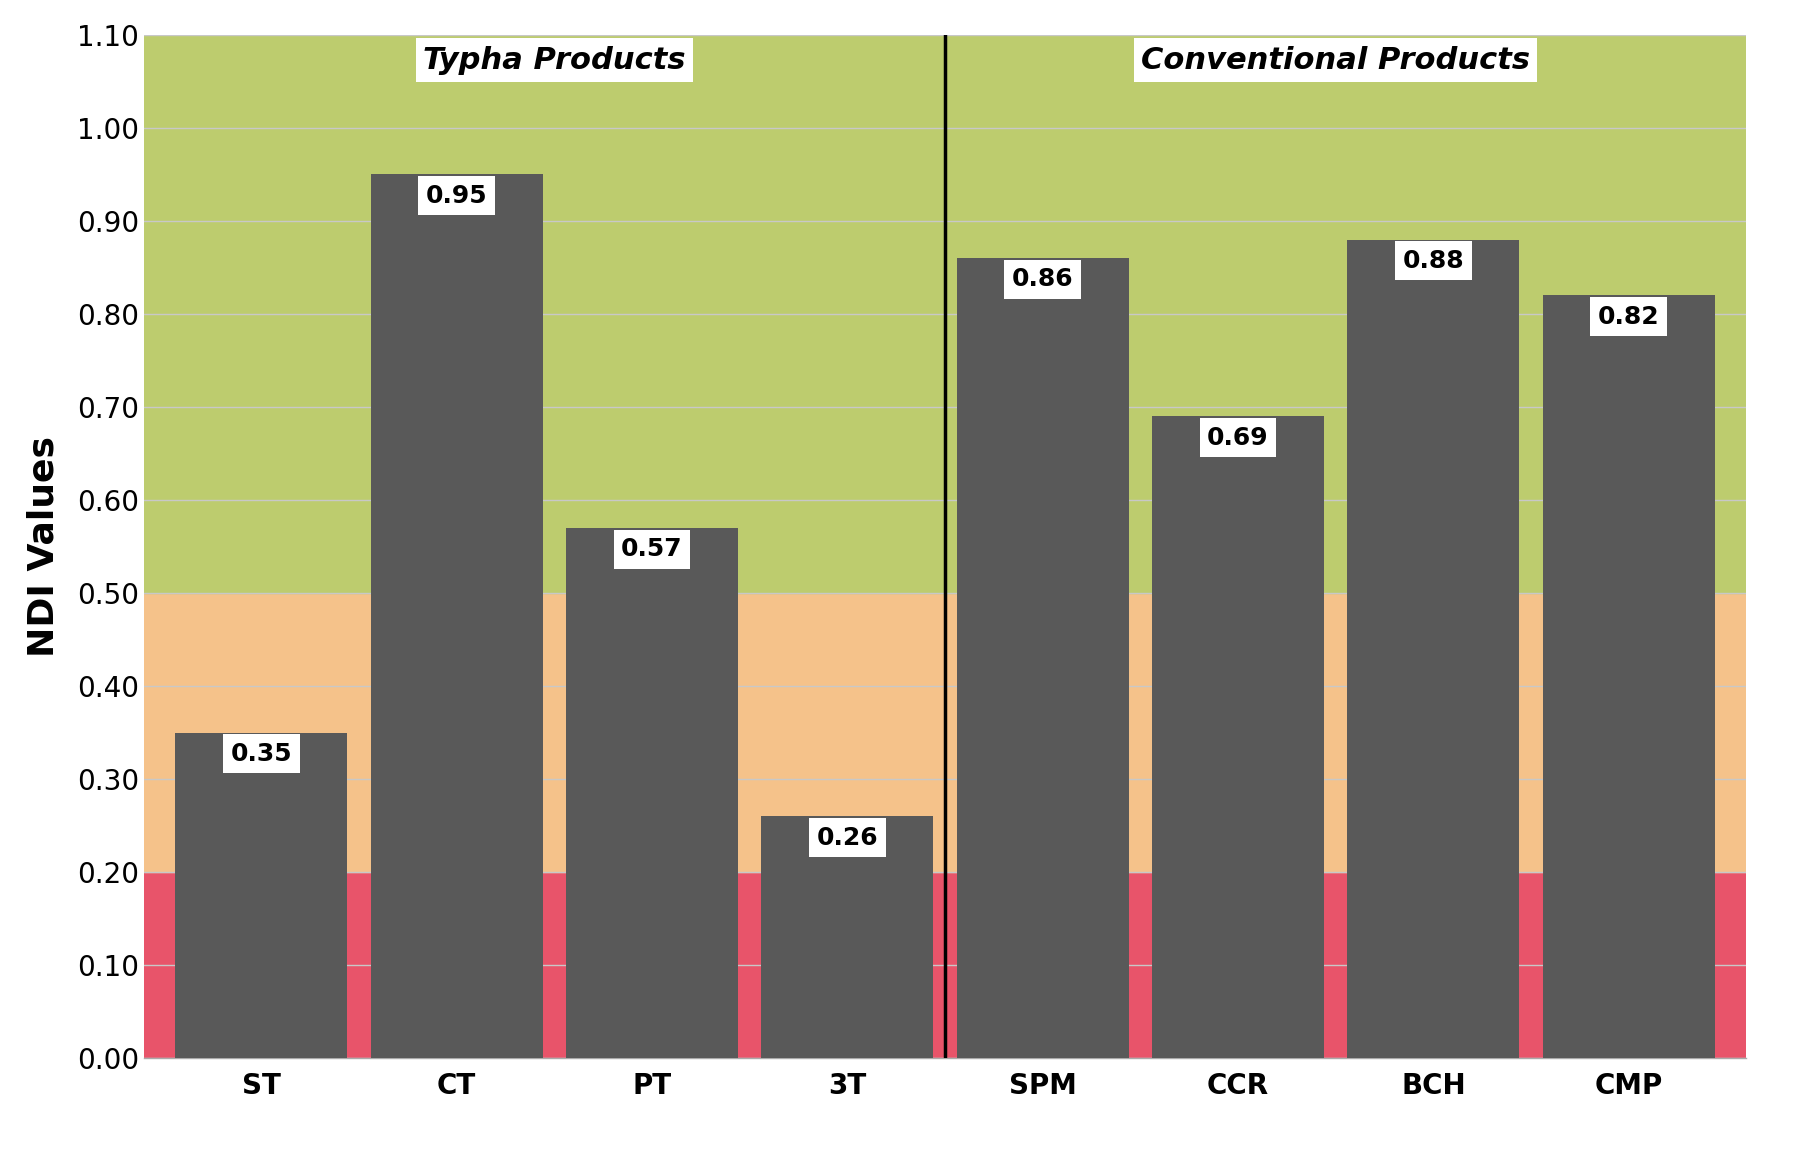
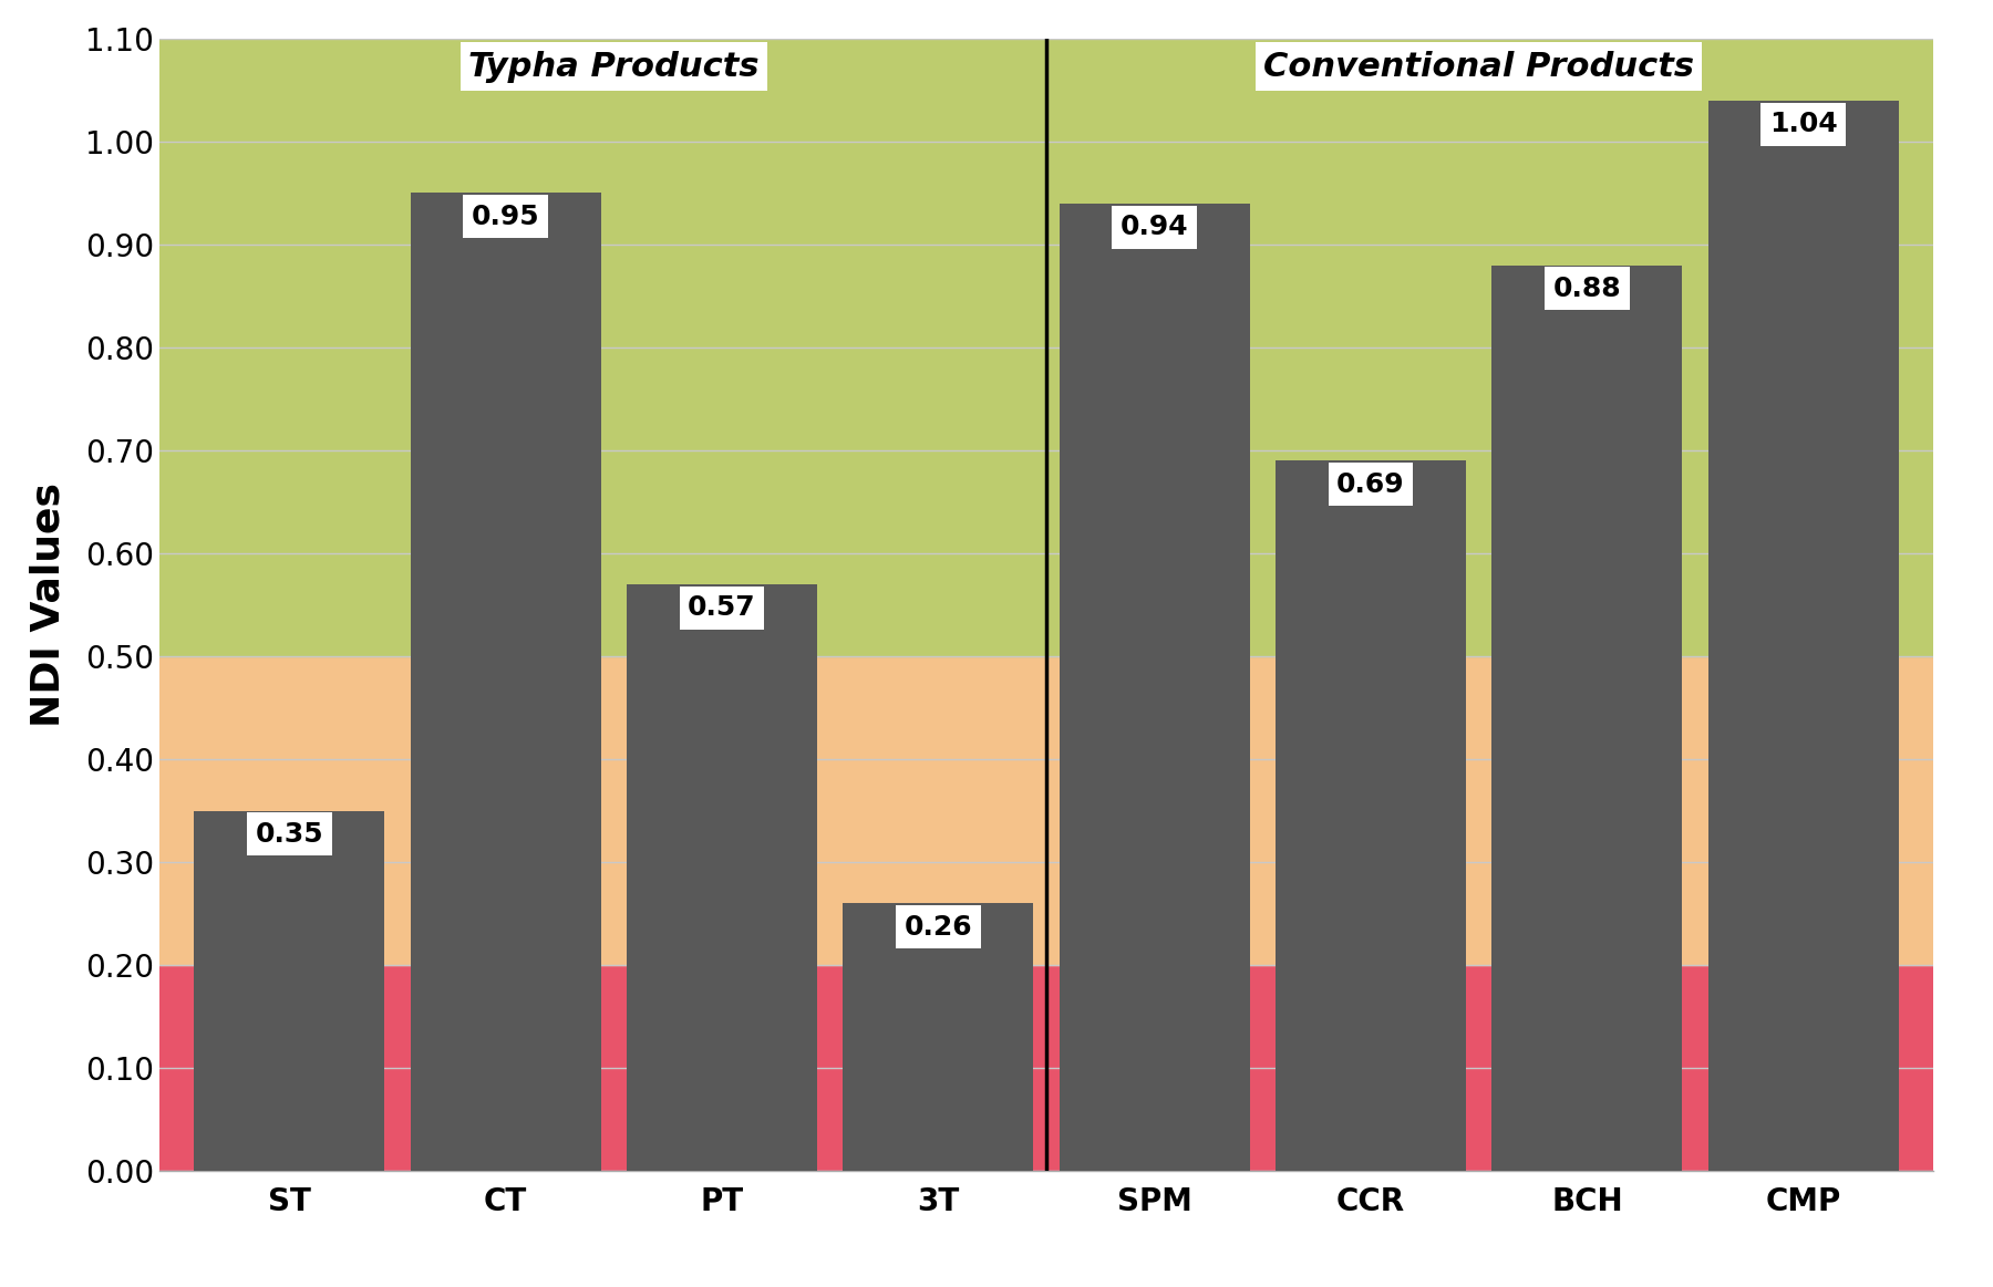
SPM: 0.86 -> 0.94
CMP: 0.82 -> 1.04
